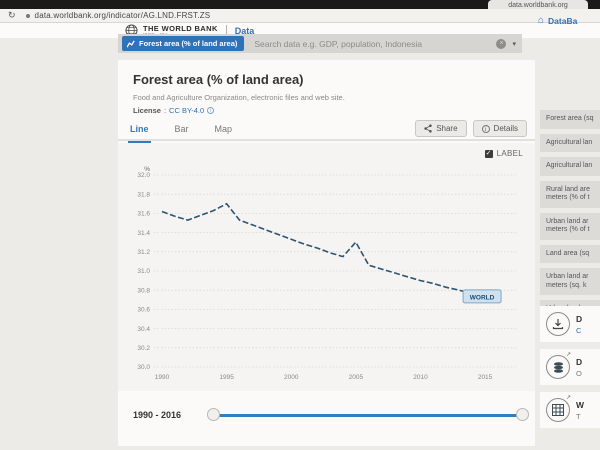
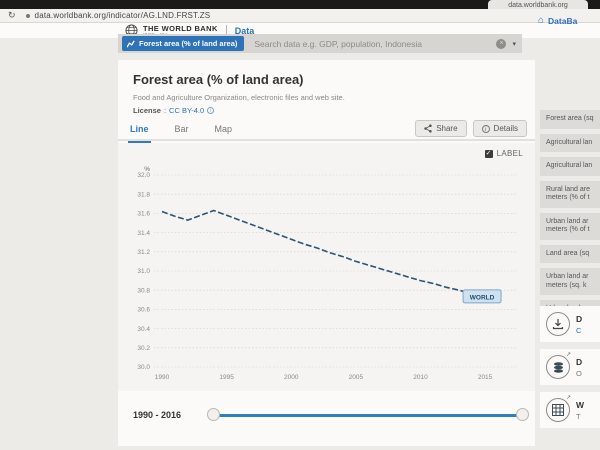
1995: 31.7 -> 31.6
2005: 31.3 -> 31.1
